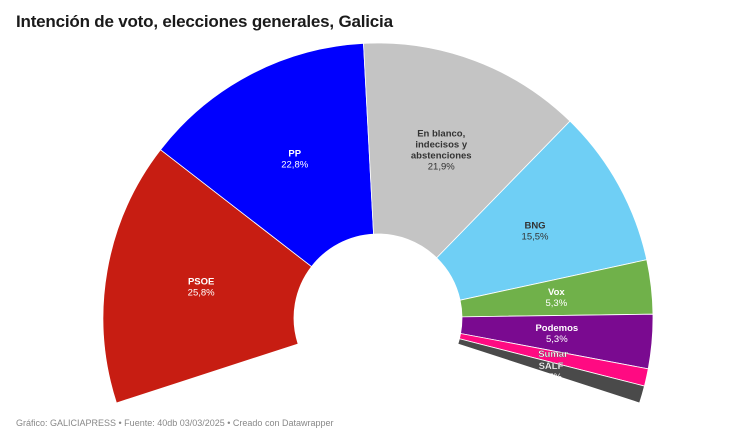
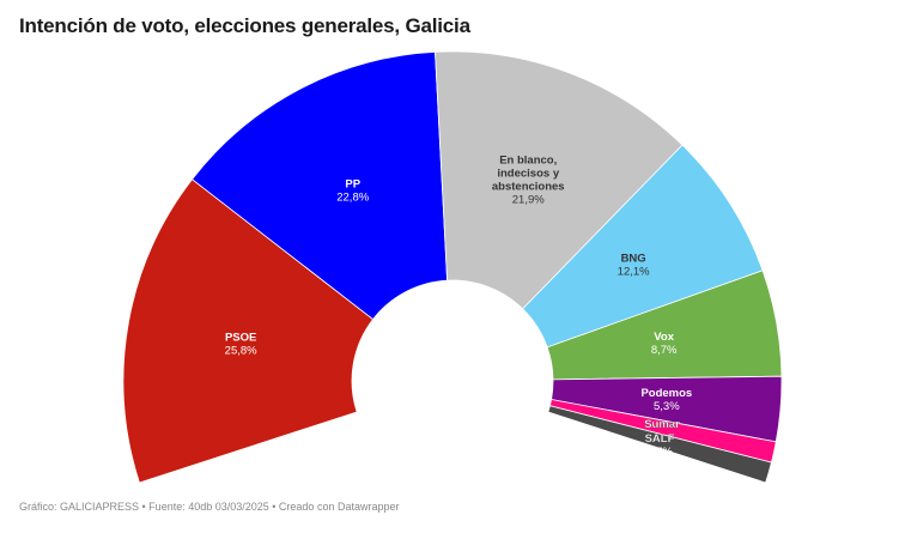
BNG: 15,5% -> 12,1%
Vox: 5,3% -> 8,7%
